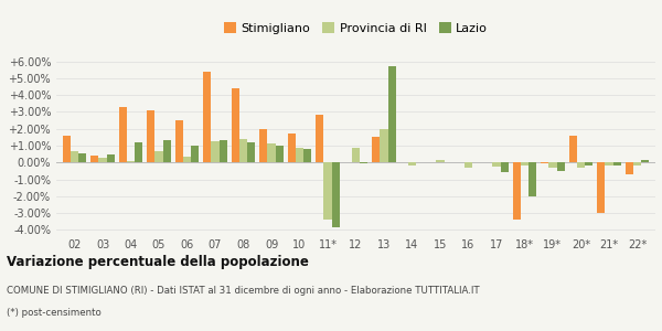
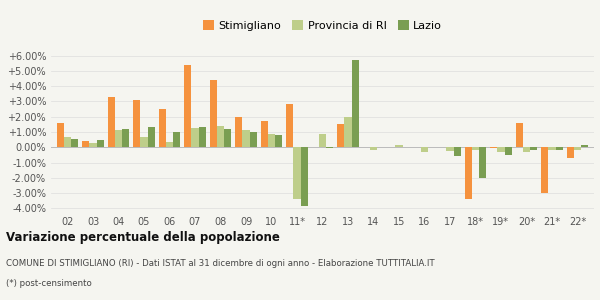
Provincia di RI/04: 0.1% -> 1.1%
